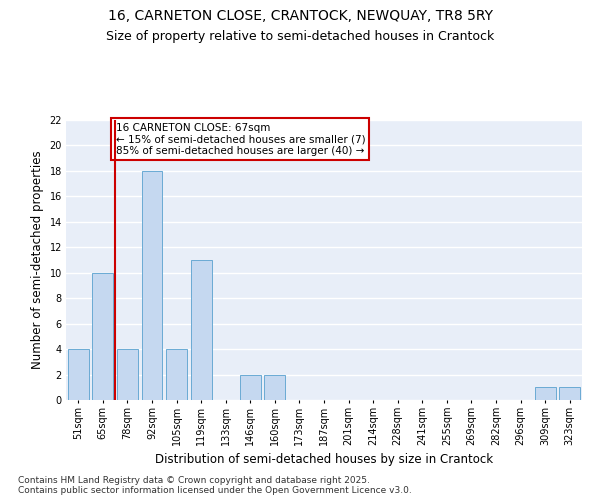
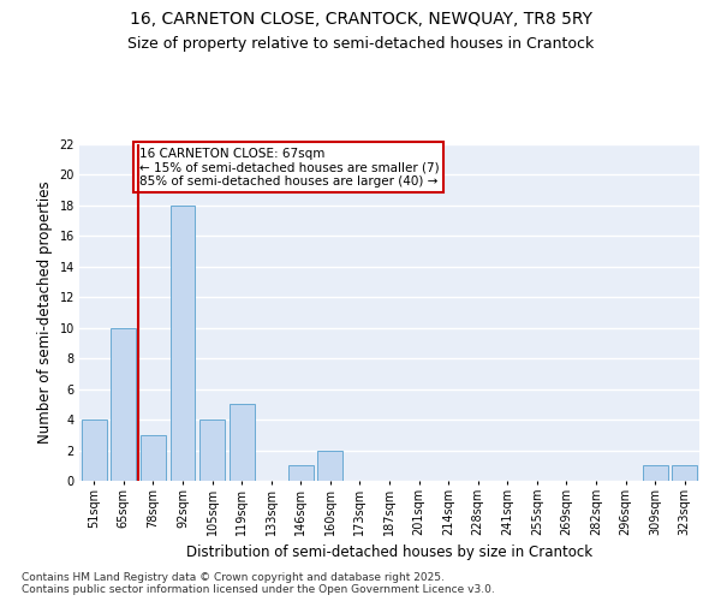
78sqm: 4 -> 3
119sqm: 11 -> 5
146sqm: 2 -> 1
